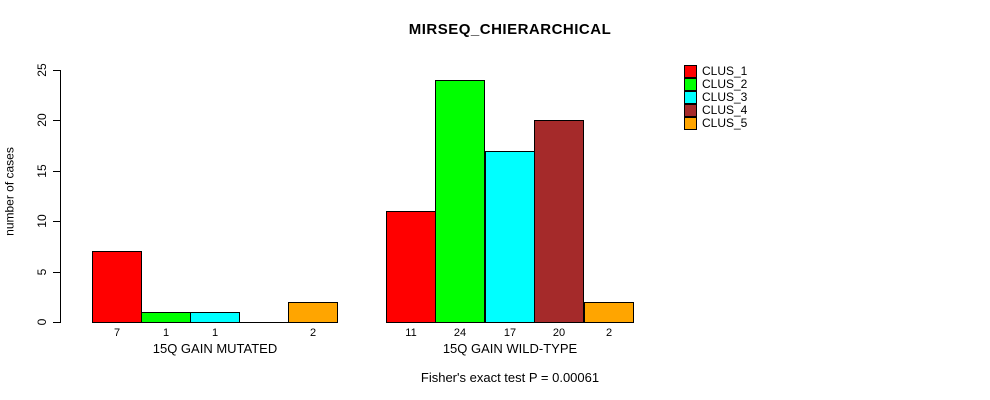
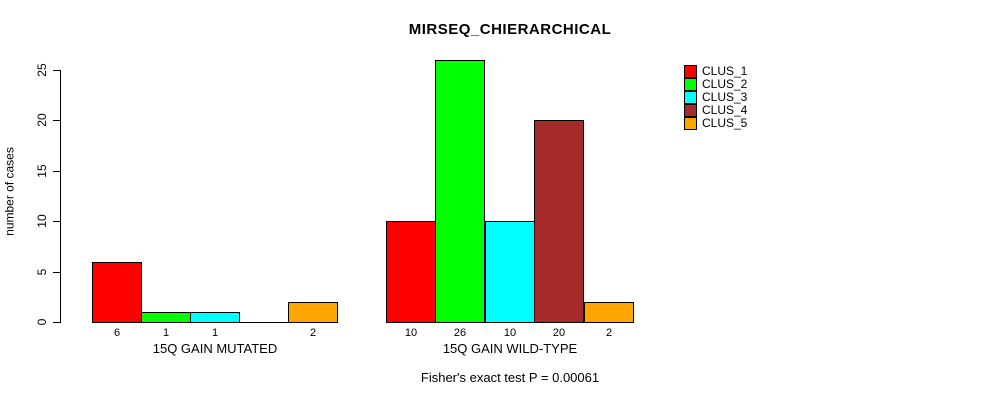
CLUS_1/15Q GAIN MUTATED: 7 -> 6
CLUS_1/15Q GAIN WILD-TYPE: 11 -> 10
CLUS_2/15Q GAIN WILD-TYPE: 24 -> 26
CLUS_3/15Q GAIN WILD-TYPE: 17 -> 10
